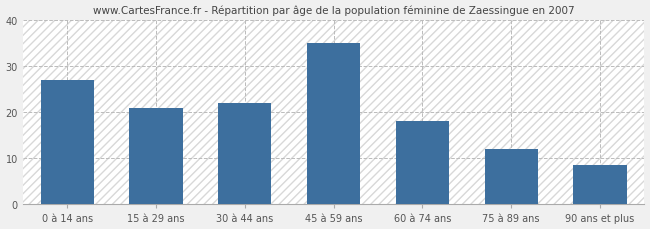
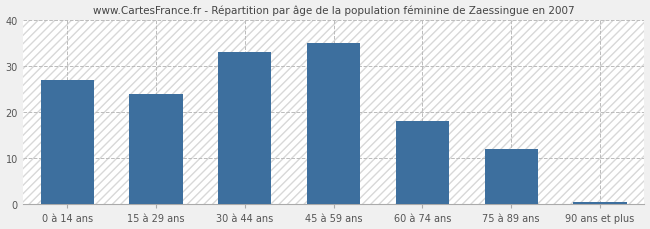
15 à 29 ans: 21.0 -> 24.0
30 à 44 ans: 22.0 -> 33.0
90 ans et plus: 8.5 -> 0.5
